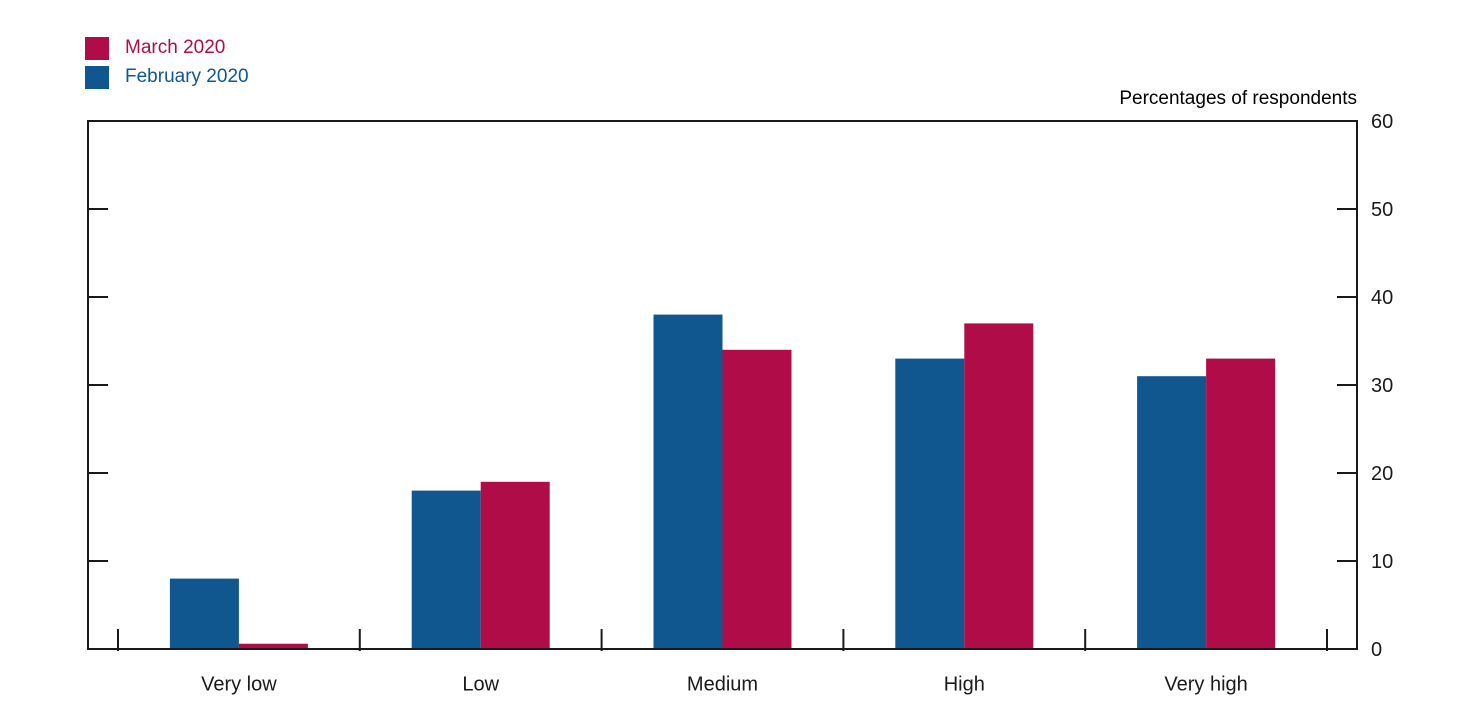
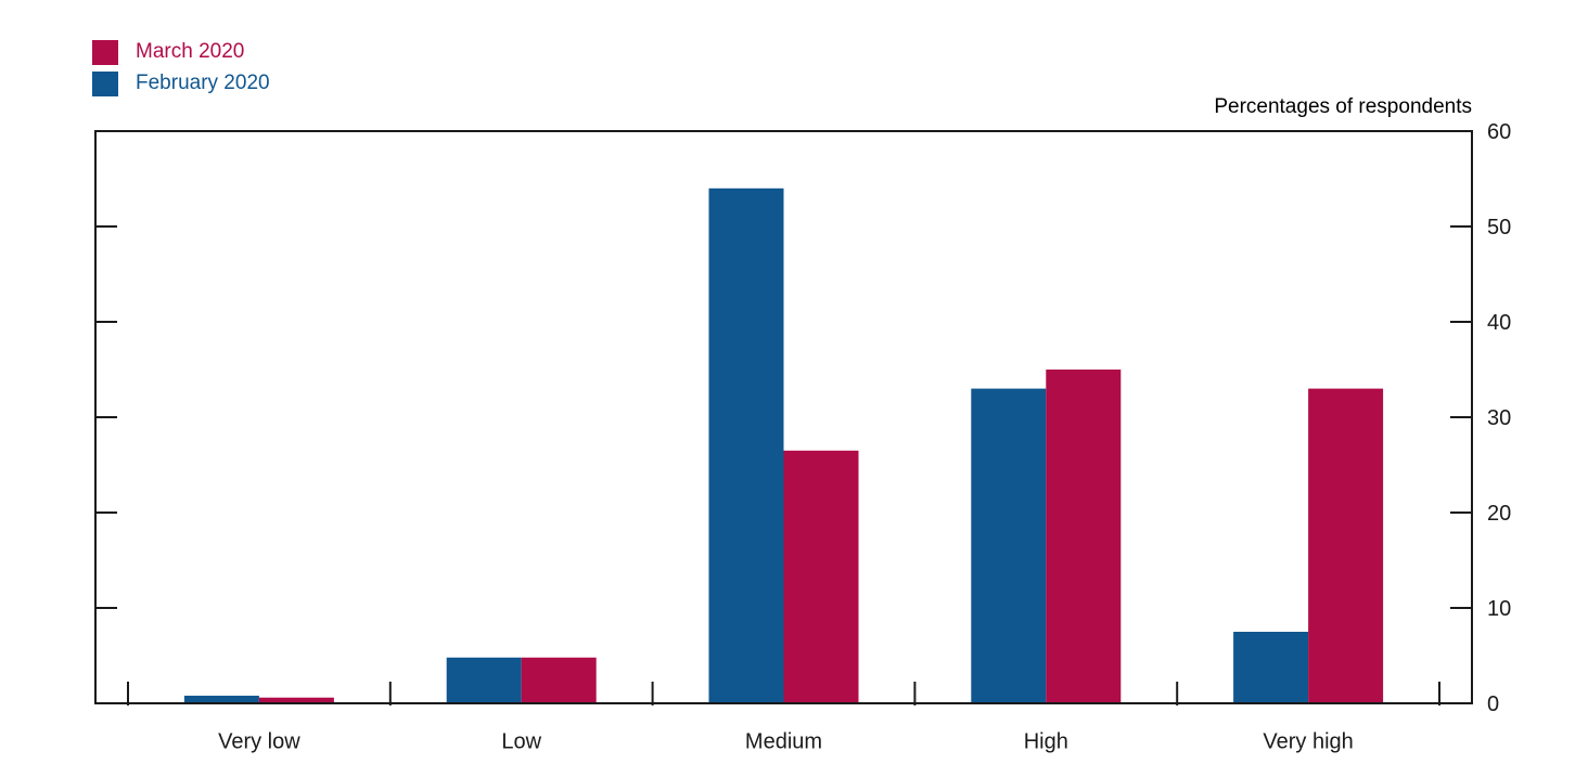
February 2020/Very low: 8 -> 1
February 2020/Low: 18 -> 5
March 2020/Low: 19 -> 5
February 2020/Medium: 38 -> 54
March 2020/Medium: 34 -> 26
March 2020/High: 37 -> 35
February 2020/Very high: 31 -> 8
